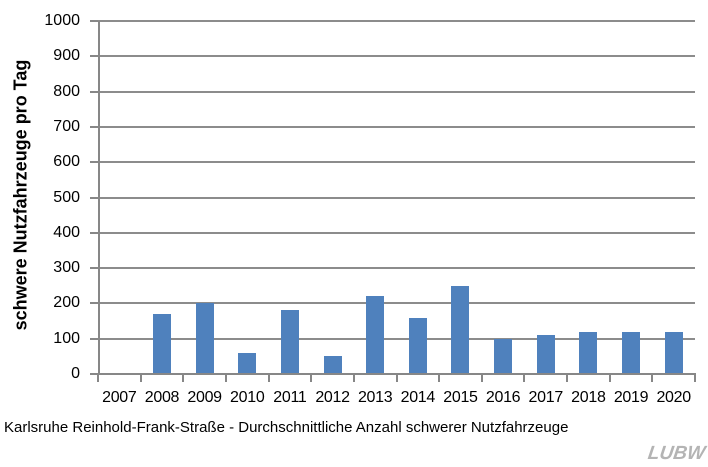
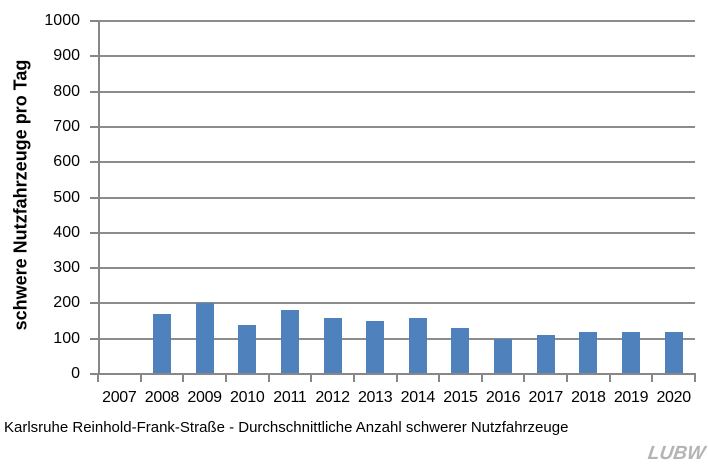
2010: 60 -> 140
2012: 50 -> 160
2013: 220 -> 150
2015: 250 -> 130
